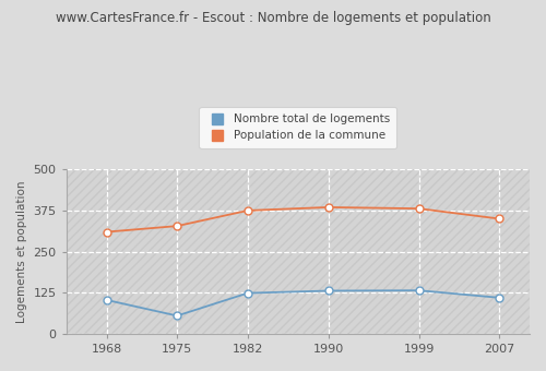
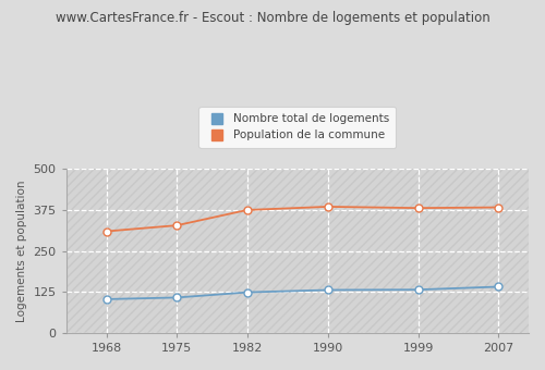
Nombre total de logements/1975: 55 -> 108
Nombre total de logements/2007: 110 -> 141
Population de la commune/2007: 350 -> 383
